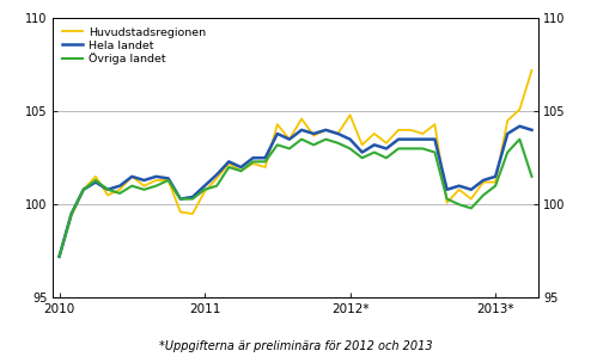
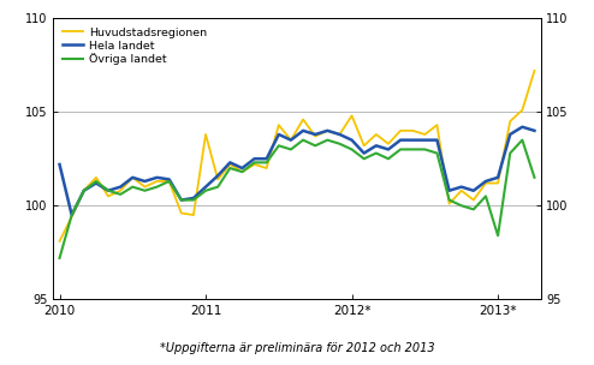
Huvudstadsregionen/2010: 97.2 -> 98.1
Hela landet/2010: 97.2 -> 102.2
Huvudstadsregionen/2011: 100.7 -> 103.8
Övriga landet/2013*: 101.0 -> 98.4
